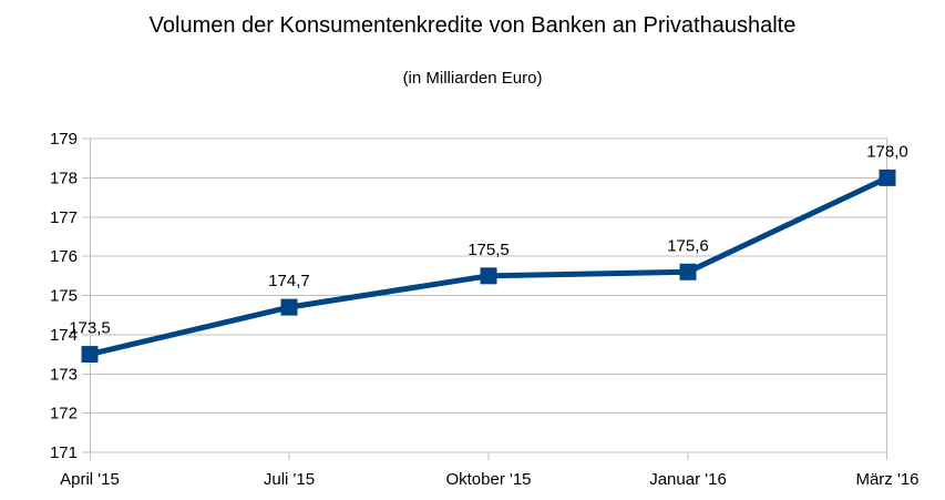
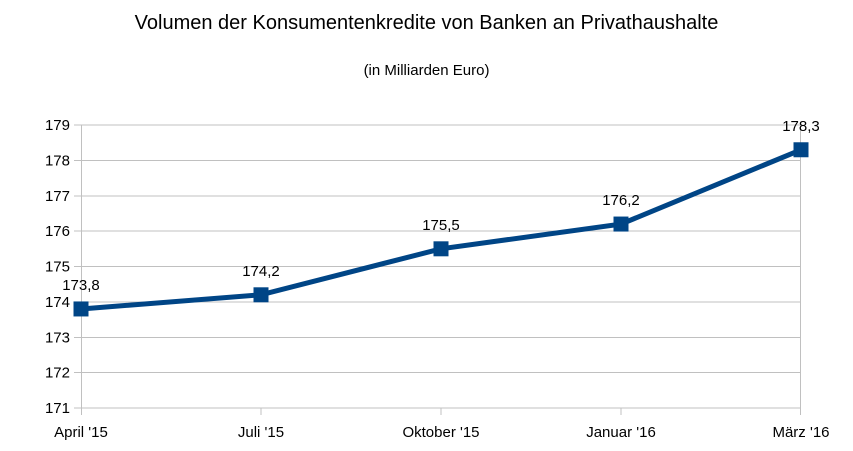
April '15: 173,5 -> 173,8
Juli '15: 174,7 -> 174,2
Januar '16: 175,6 -> 176,2
März '16: 178,0 -> 178,3
